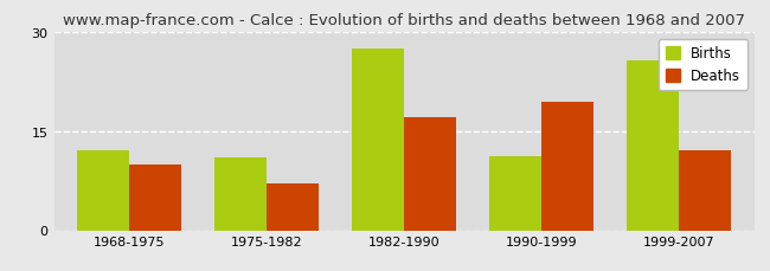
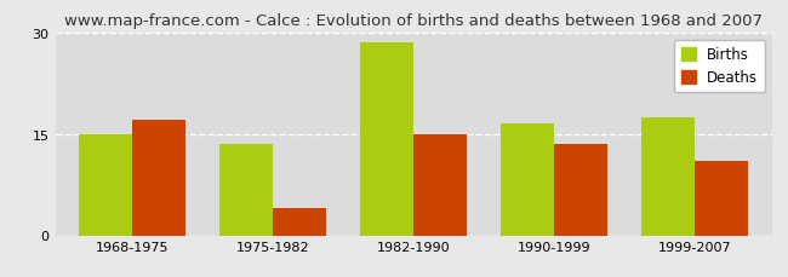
Births/1968-1975: 12.0 -> 15.0
Deaths/1968-1975: 10.0 -> 17.0
Births/1975-1982: 11.0 -> 13.5
Deaths/1975-1982: 7.0 -> 4.0
Births/1982-1990: 27.4 -> 28.5
Deaths/1982-1990: 17.0 -> 15.0
Births/1990-1999: 11.2 -> 16.5
Deaths/1990-1999: 19.4 -> 13.5
Births/1999-2007: 25.6 -> 17.5
Deaths/1999-2007: 12.0 -> 11.0
